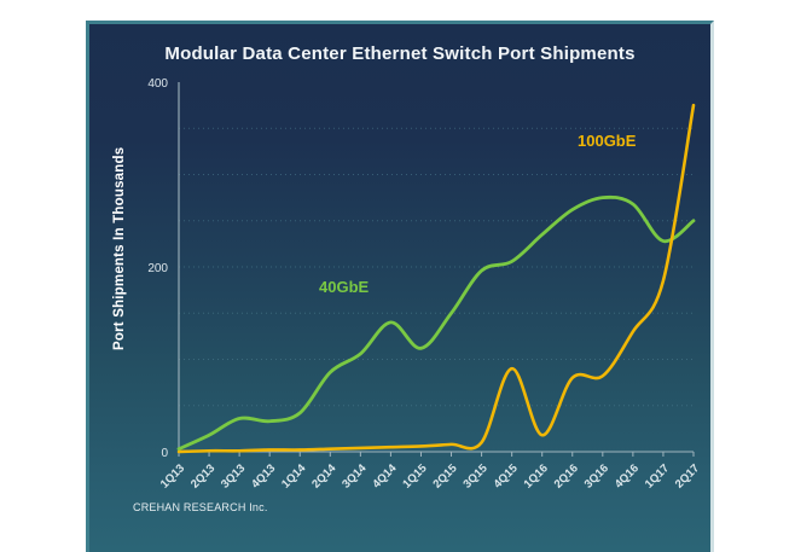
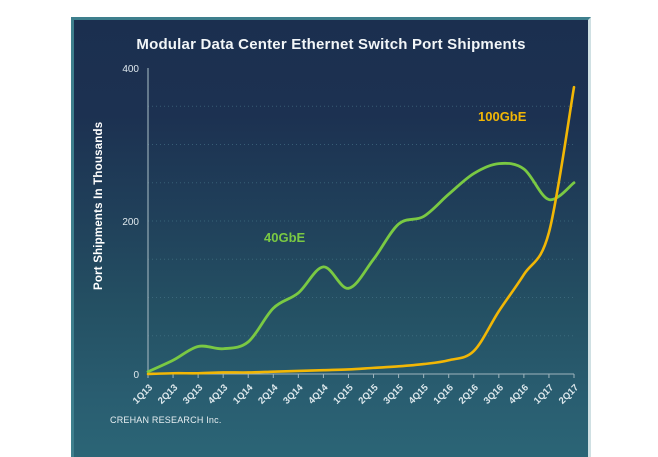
100GbE/4Q15: 90 -> 10
100GbE/2Q16: 80 -> 30
